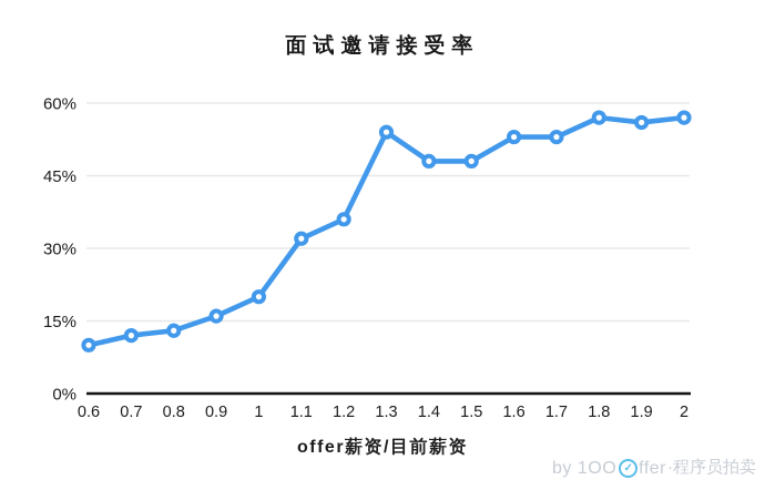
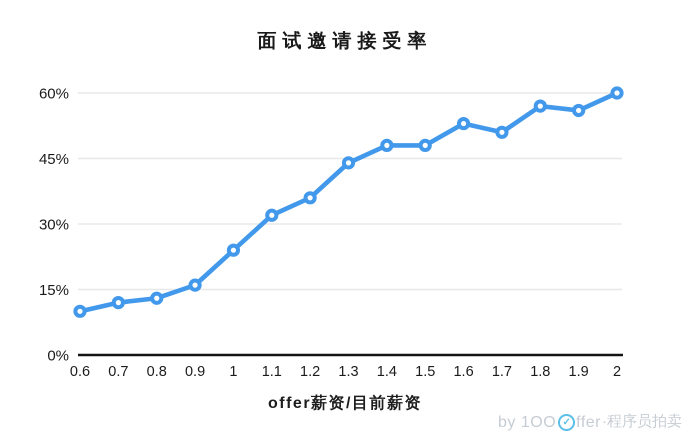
1: 20% -> 24%
1.3: 54% -> 44%
1.7: 53% -> 51%
2: 57% -> 60%
